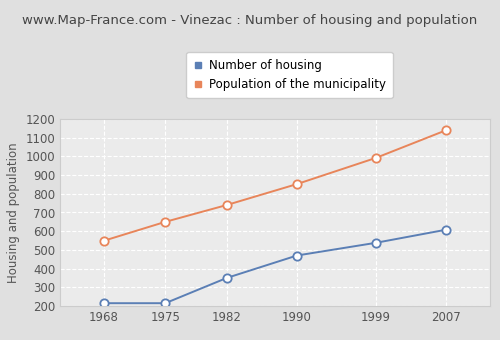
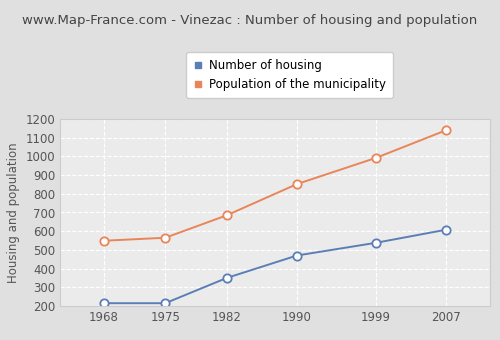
Population of the municipality/1975: 650 -> 560
Population of the municipality/1982: 740 -> 680
